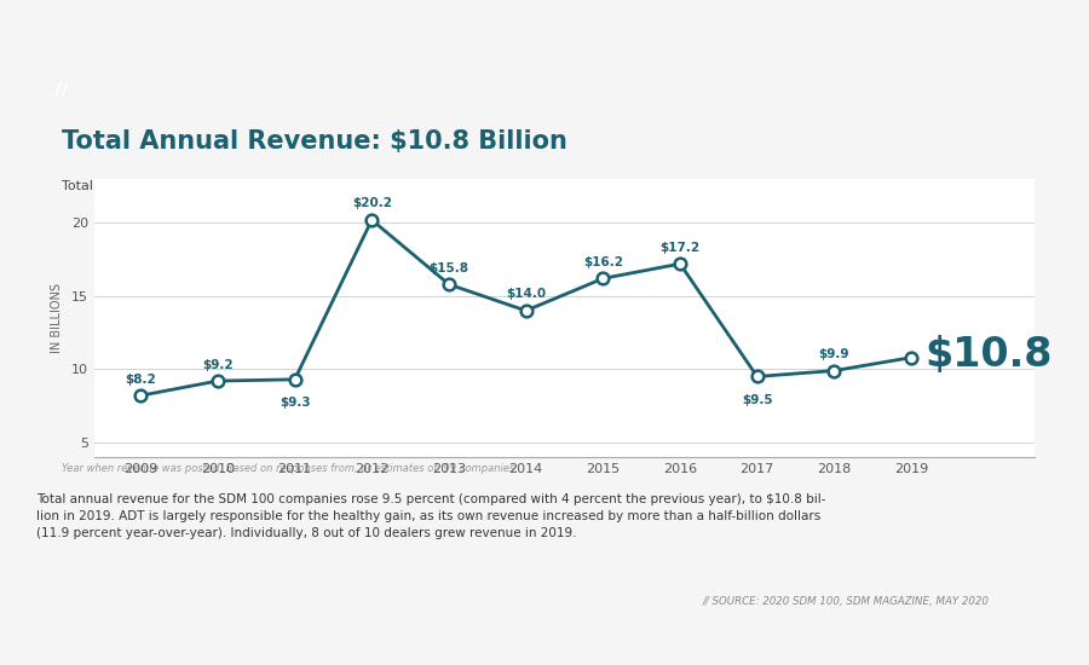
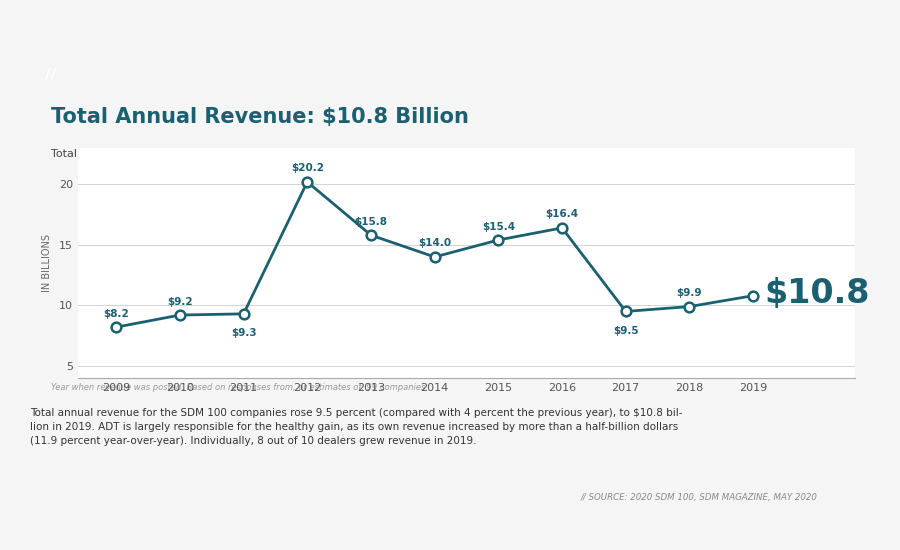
2015: $16.2 -> $15.4
2016: $17.2 -> $16.4
